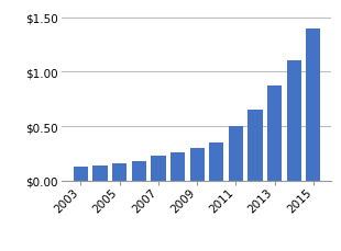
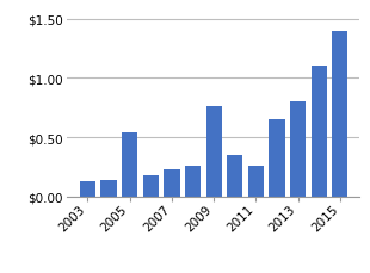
2005: $0.16 -> $0.54
2009: $0.30 -> $0.76
2011: $0.50 -> $0.26
2013: $0.88 -> $0.80
